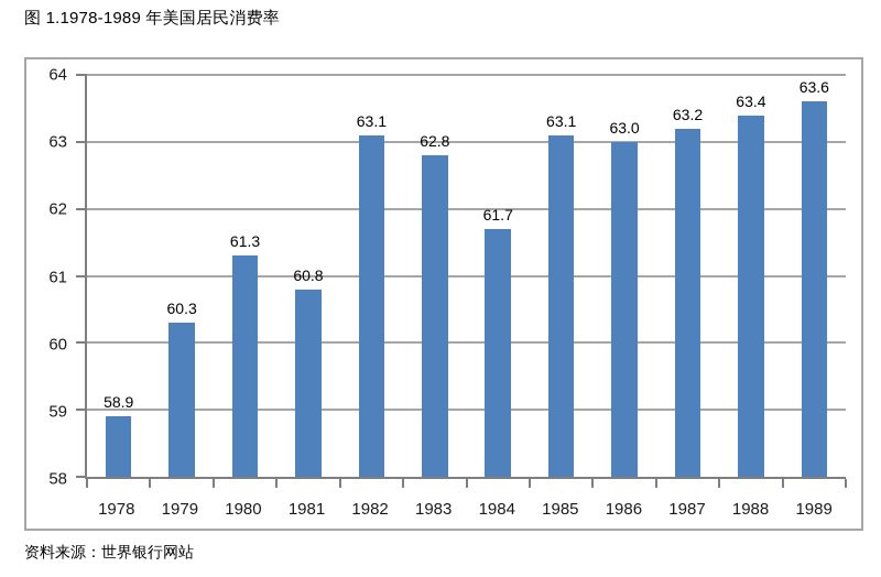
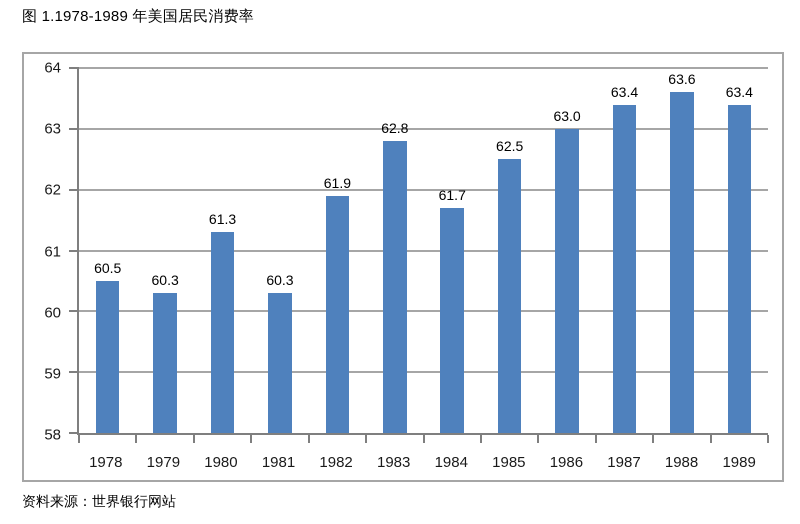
1978: 58.9 -> 60.5
1981: 60.8 -> 60.3
1982: 63.1 -> 61.9
1985: 63.1 -> 62.5
1987: 63.2 -> 63.4
1988: 63.4 -> 63.6
1989: 63.6 -> 63.4
